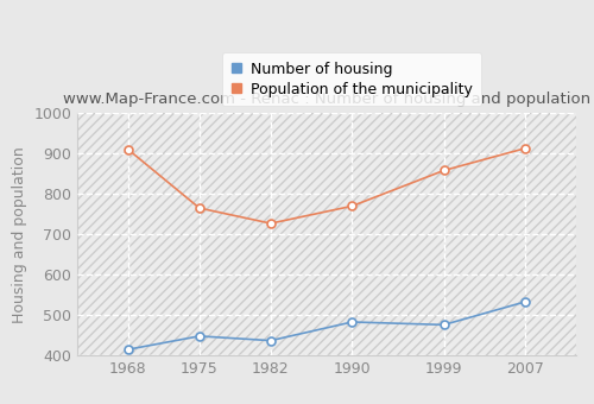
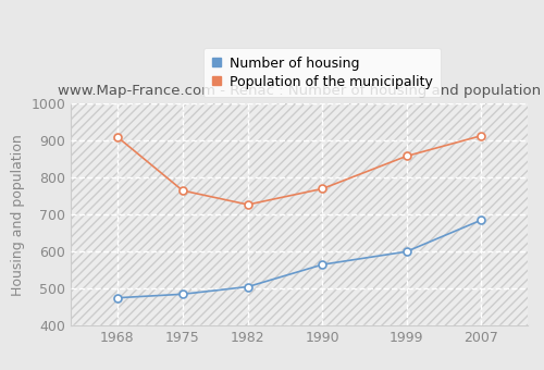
Number of housing/1968: 415 -> 475
Number of housing/1975: 448 -> 485
Number of housing/1982: 437 -> 505
Number of housing/1990: 483 -> 565
Number of housing/1999: 476 -> 600
Number of housing/2007: 533 -> 685
